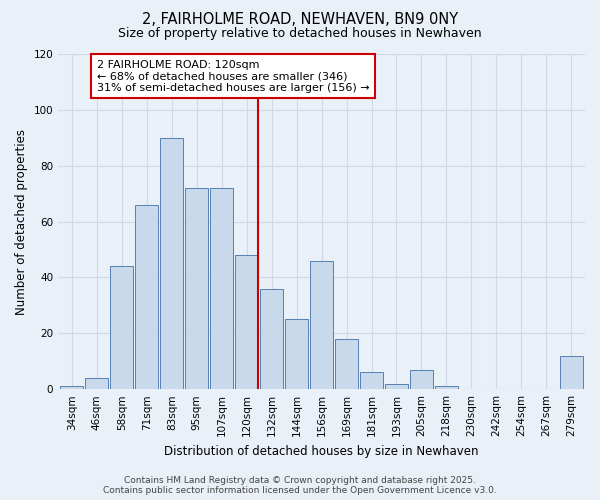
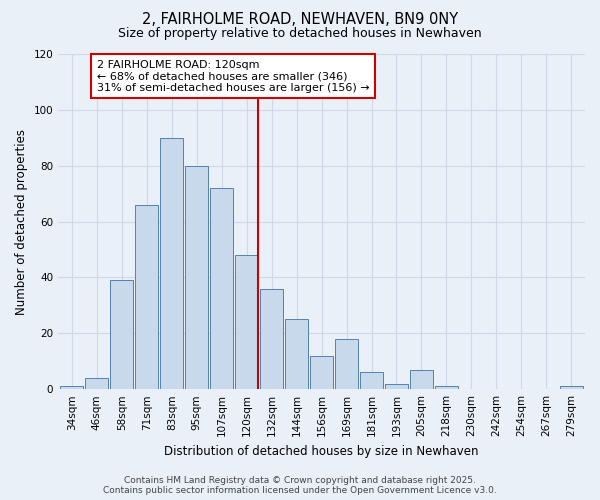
58sqm: 44 -> 39
95sqm: 72 -> 80
156sqm: 46 -> 12
279sqm: 12 -> 1
